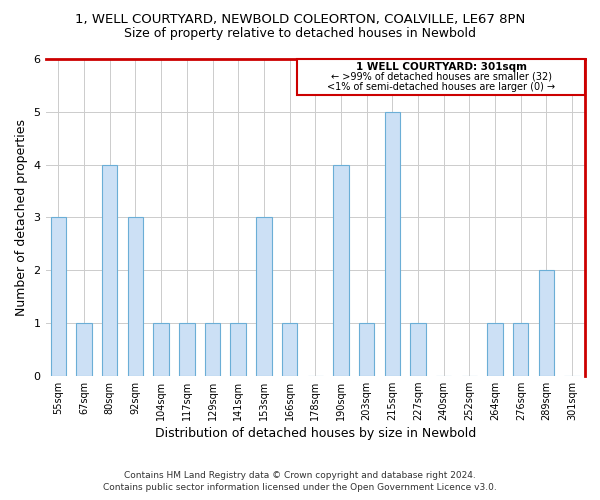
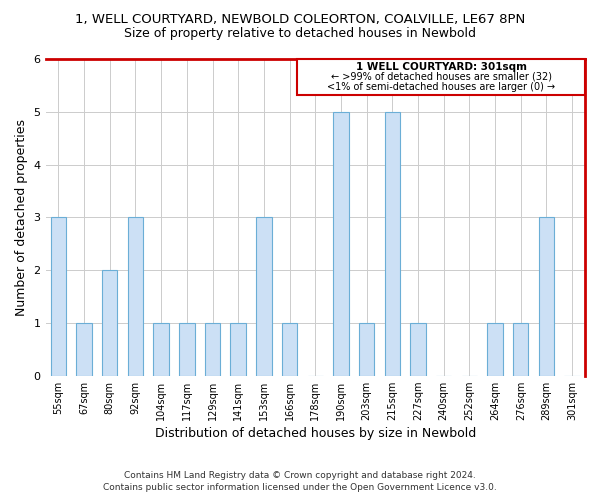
80sqm: 4 -> 2
190sqm: 4 -> 5
289sqm: 2 -> 3
